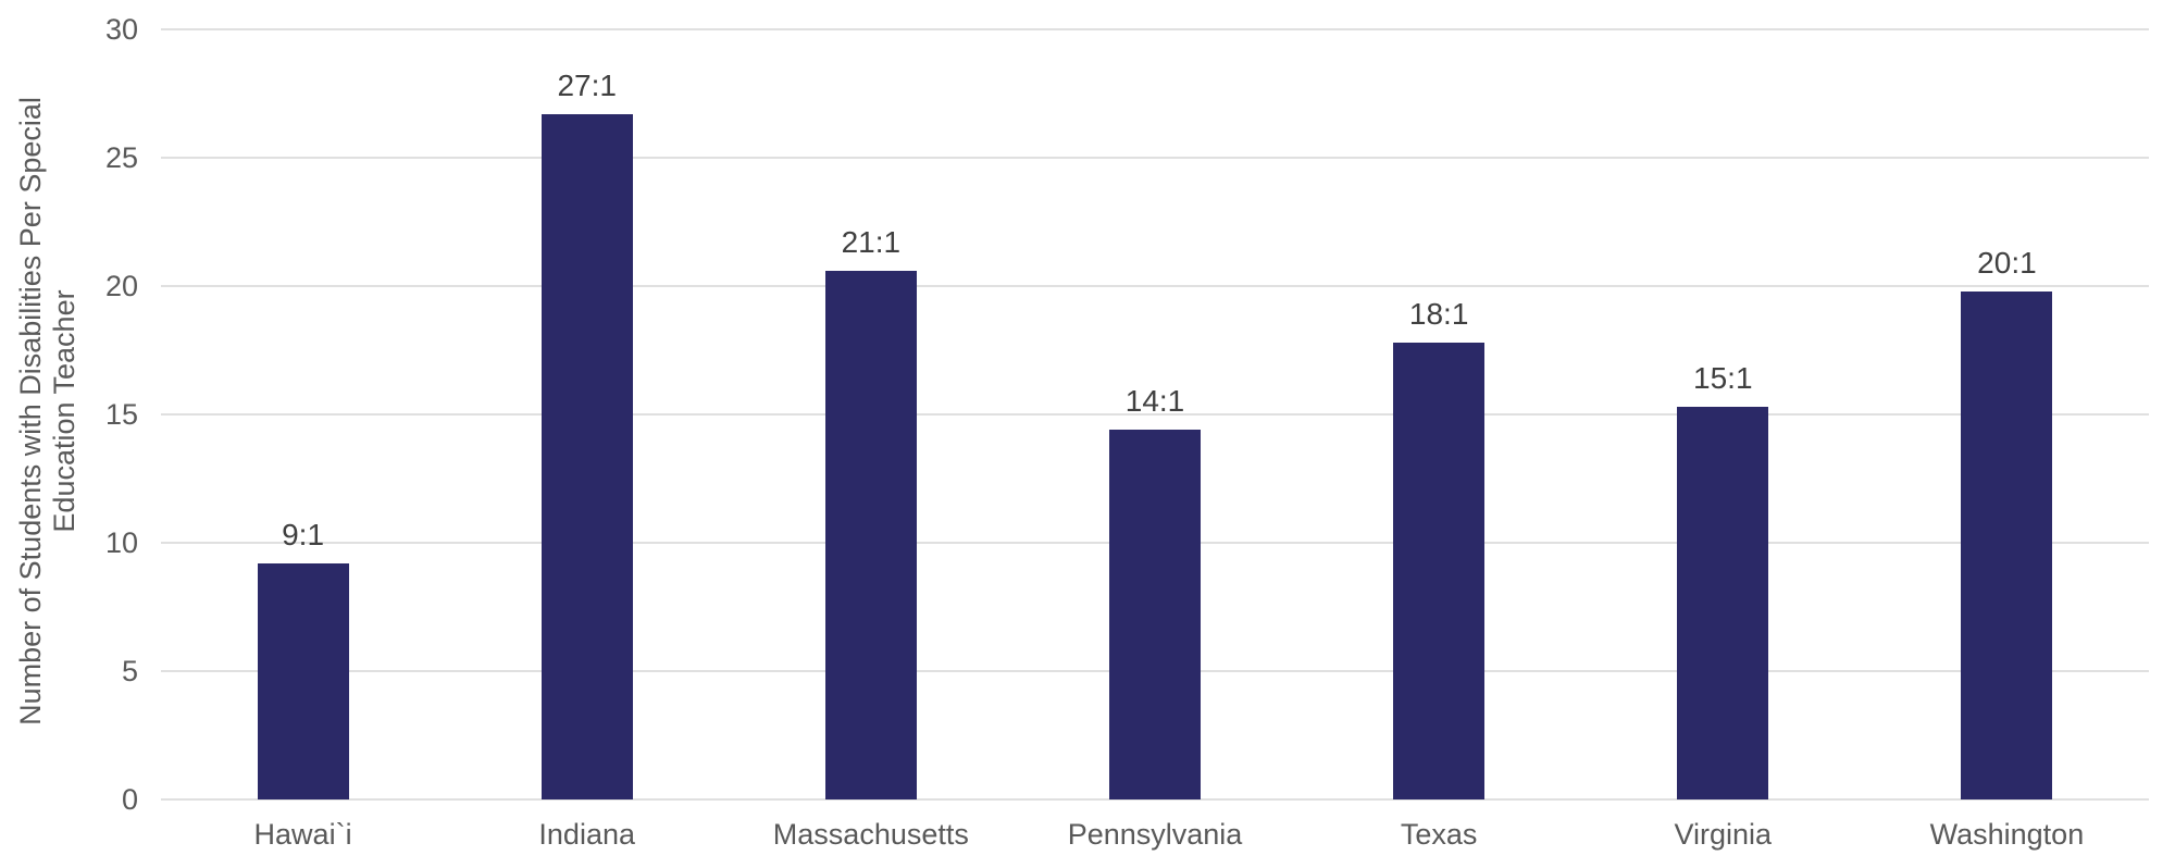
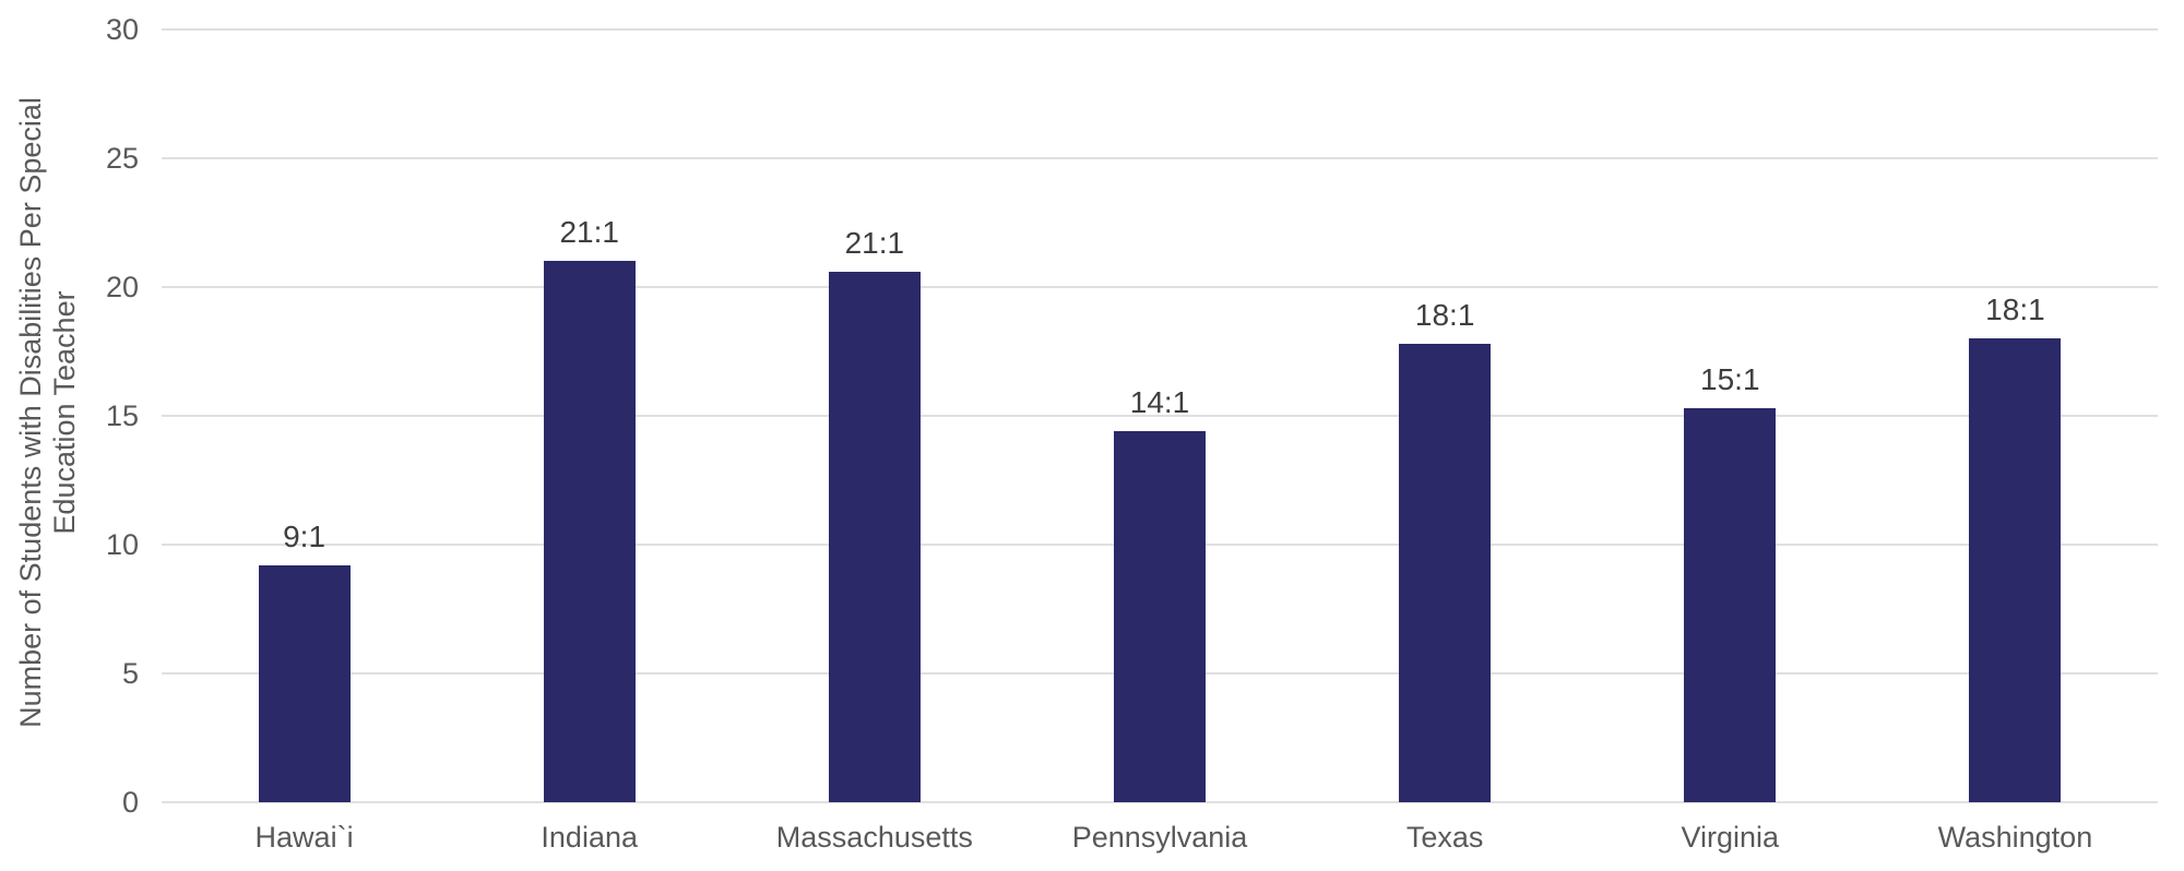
Indiana: 27 -> 21
Washington: 20 -> 18
